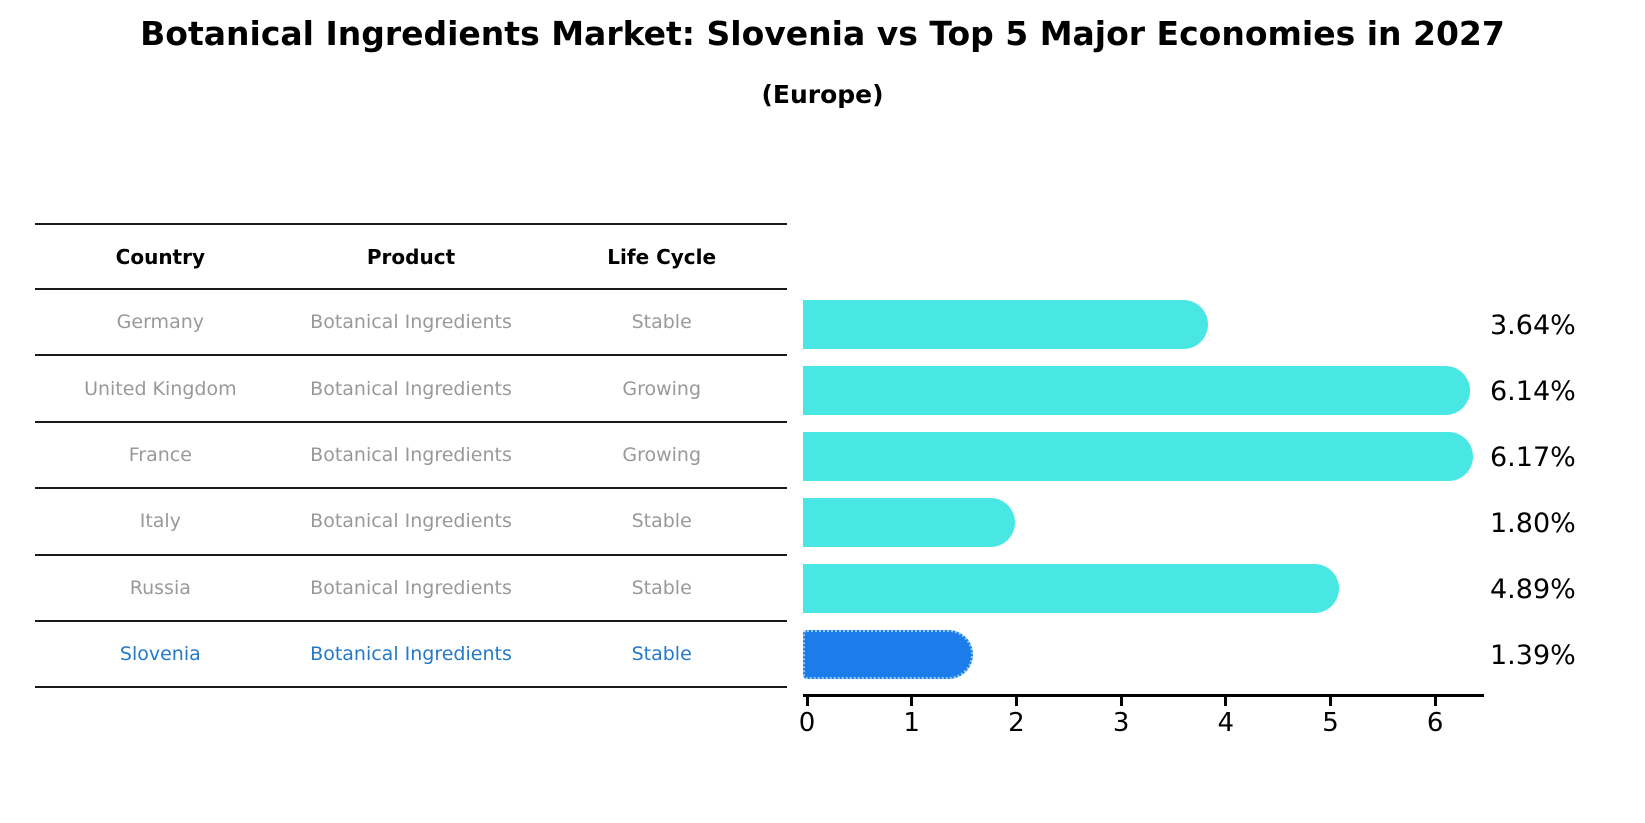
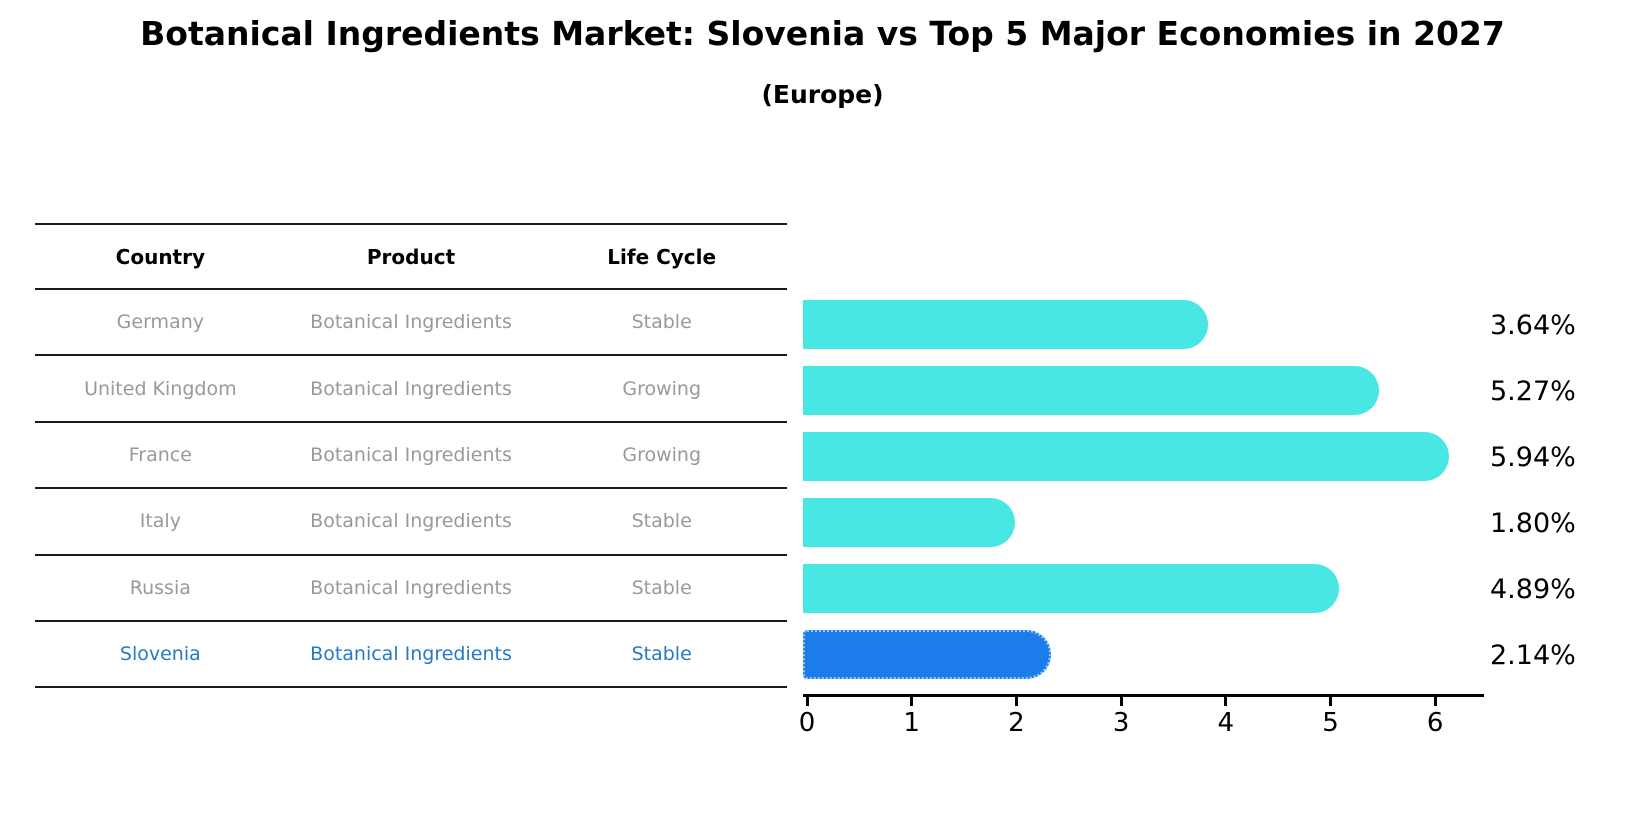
United Kingdom: 6.14% -> 5.27%
France: 6.17% -> 5.94%
Slovenia: 1.39% -> 2.14%
